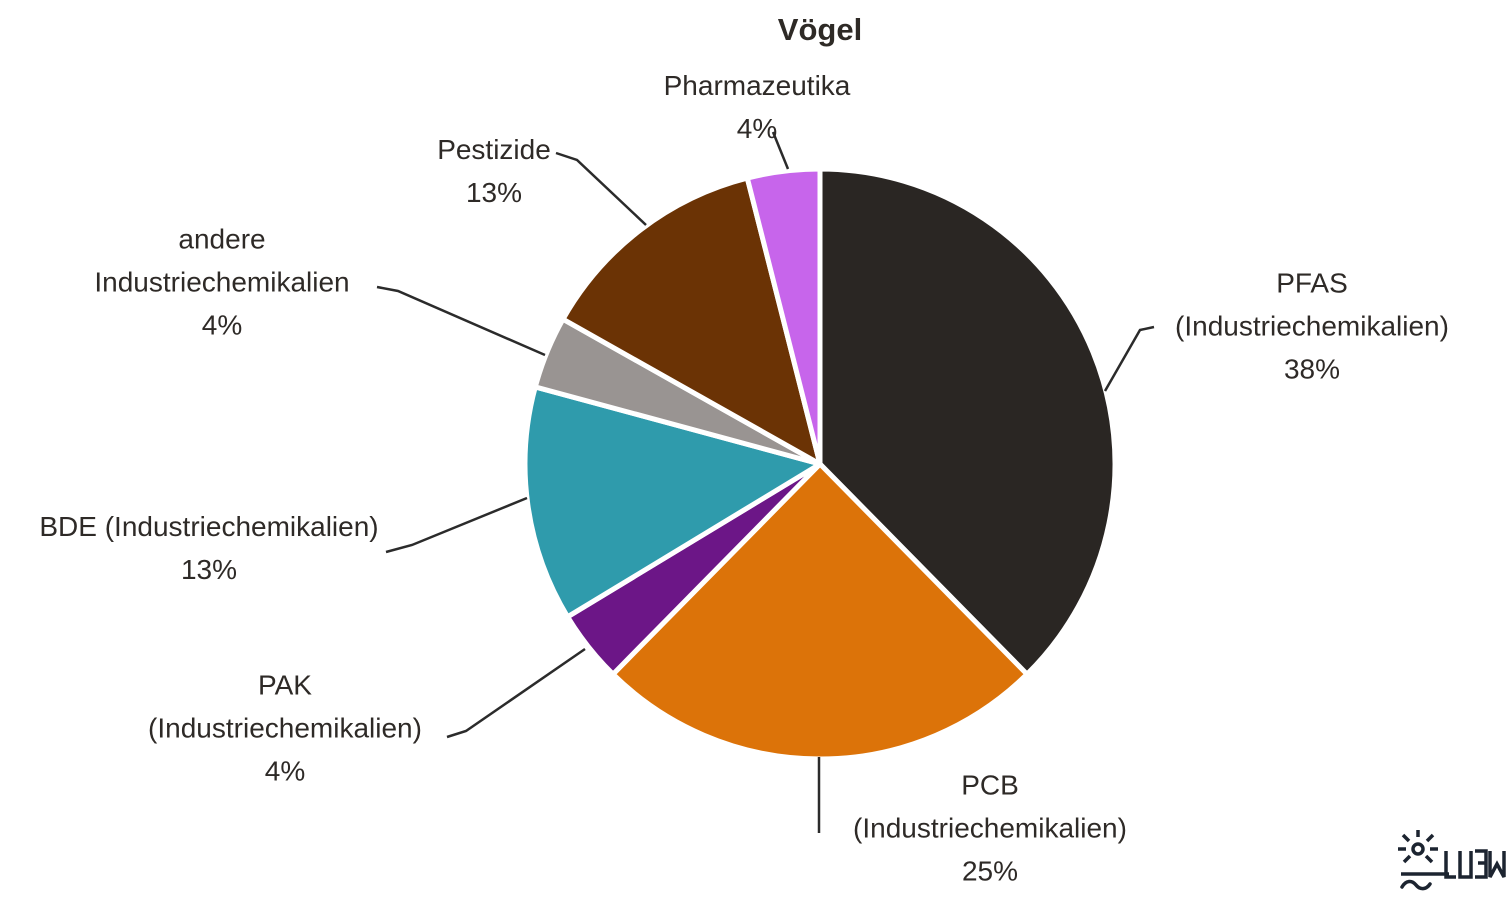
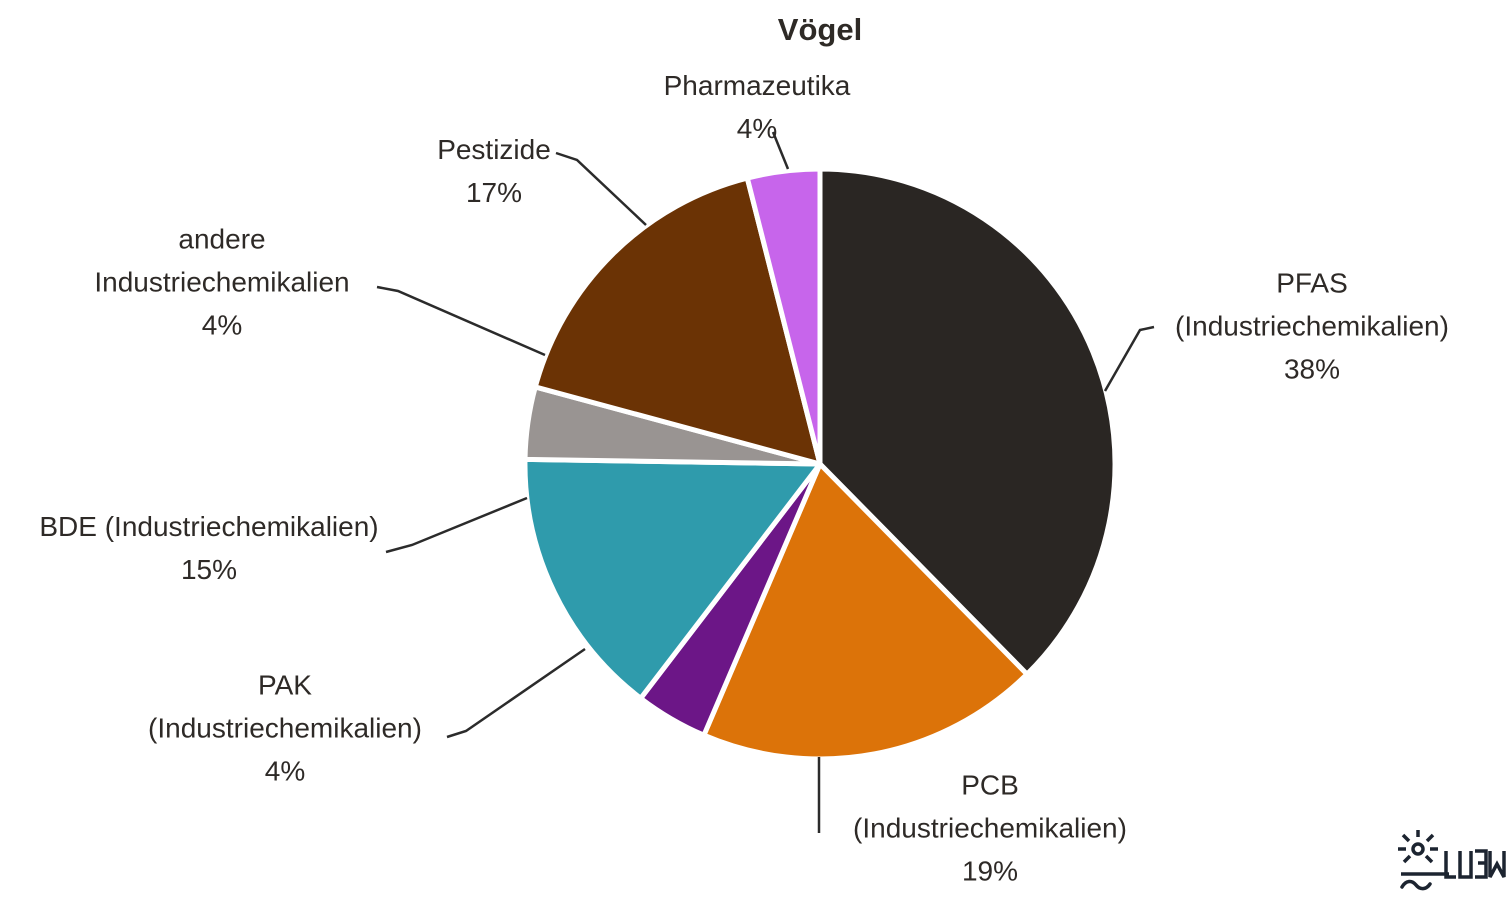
PCB (Industriechemikalien): 25% -> 19%
BDE (Industriechemikalien): 13% -> 15%
Pestizide: 13% -> 17%
